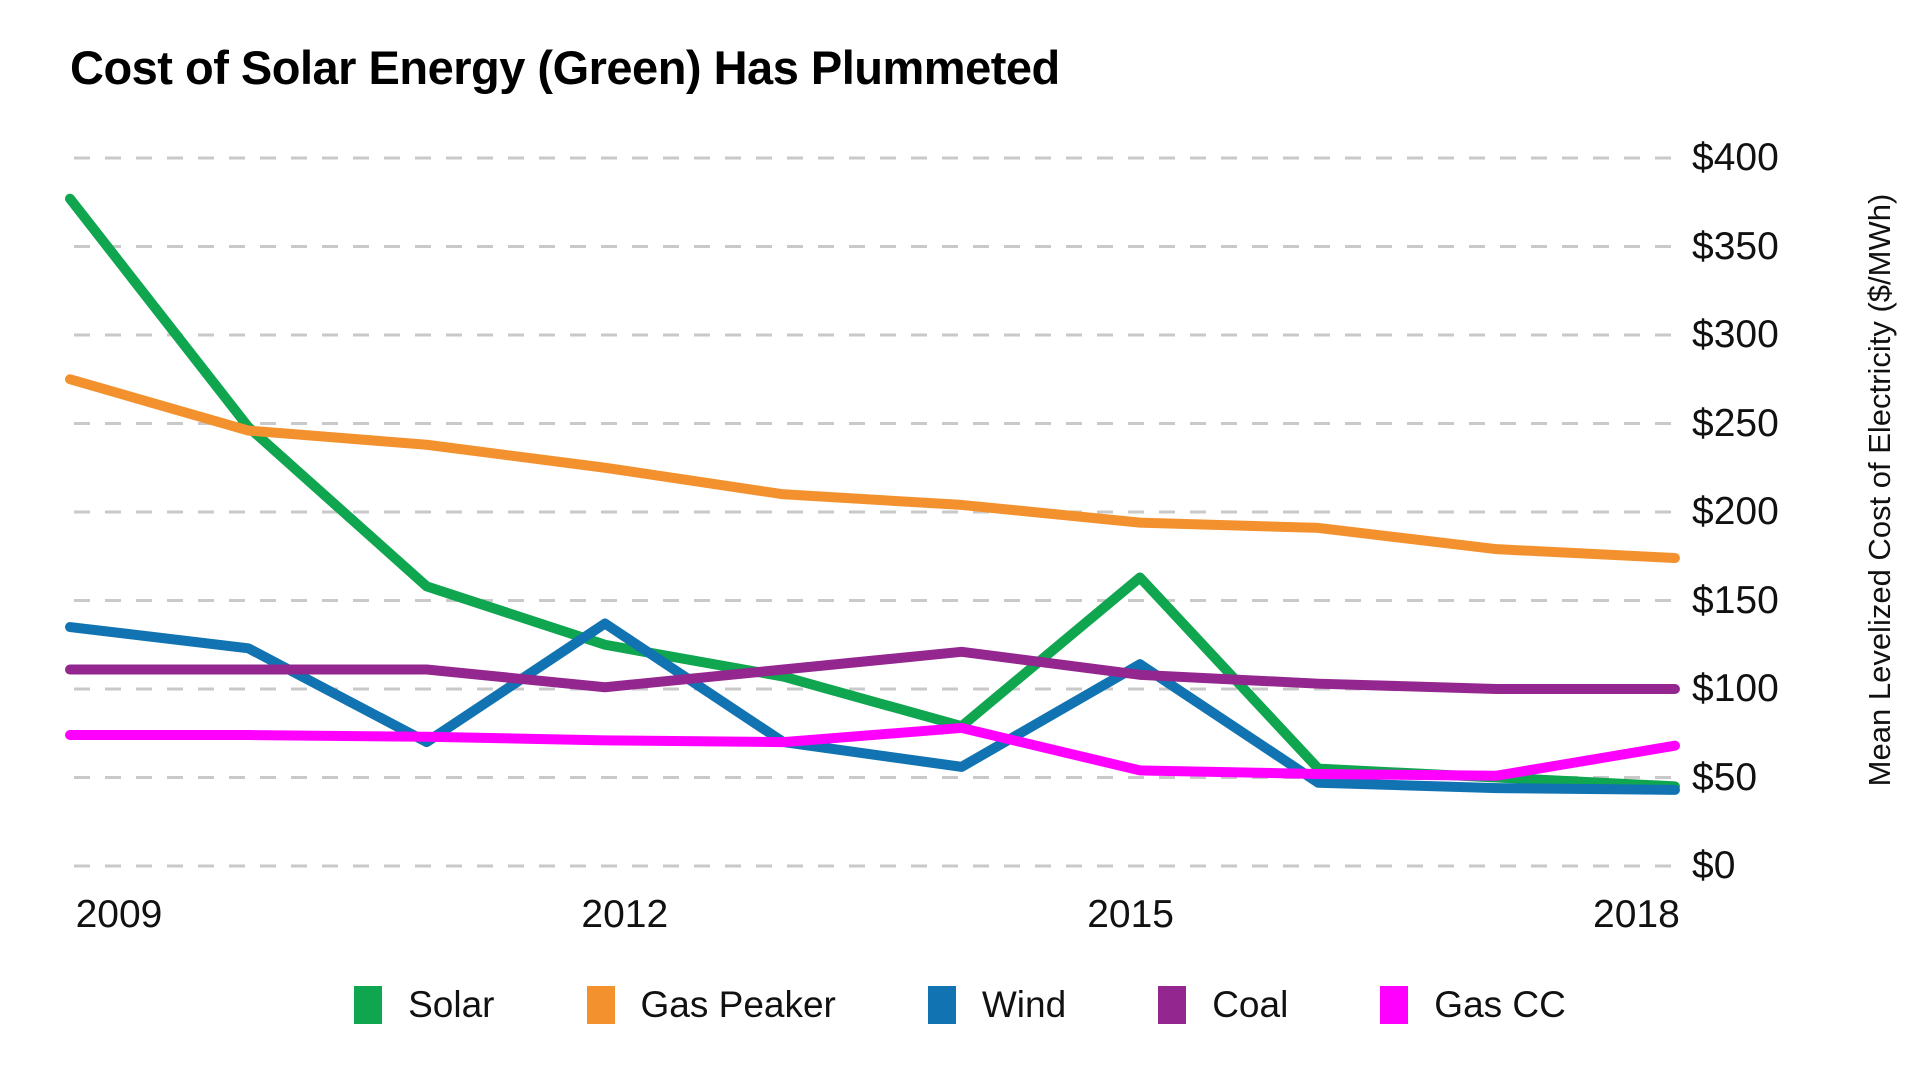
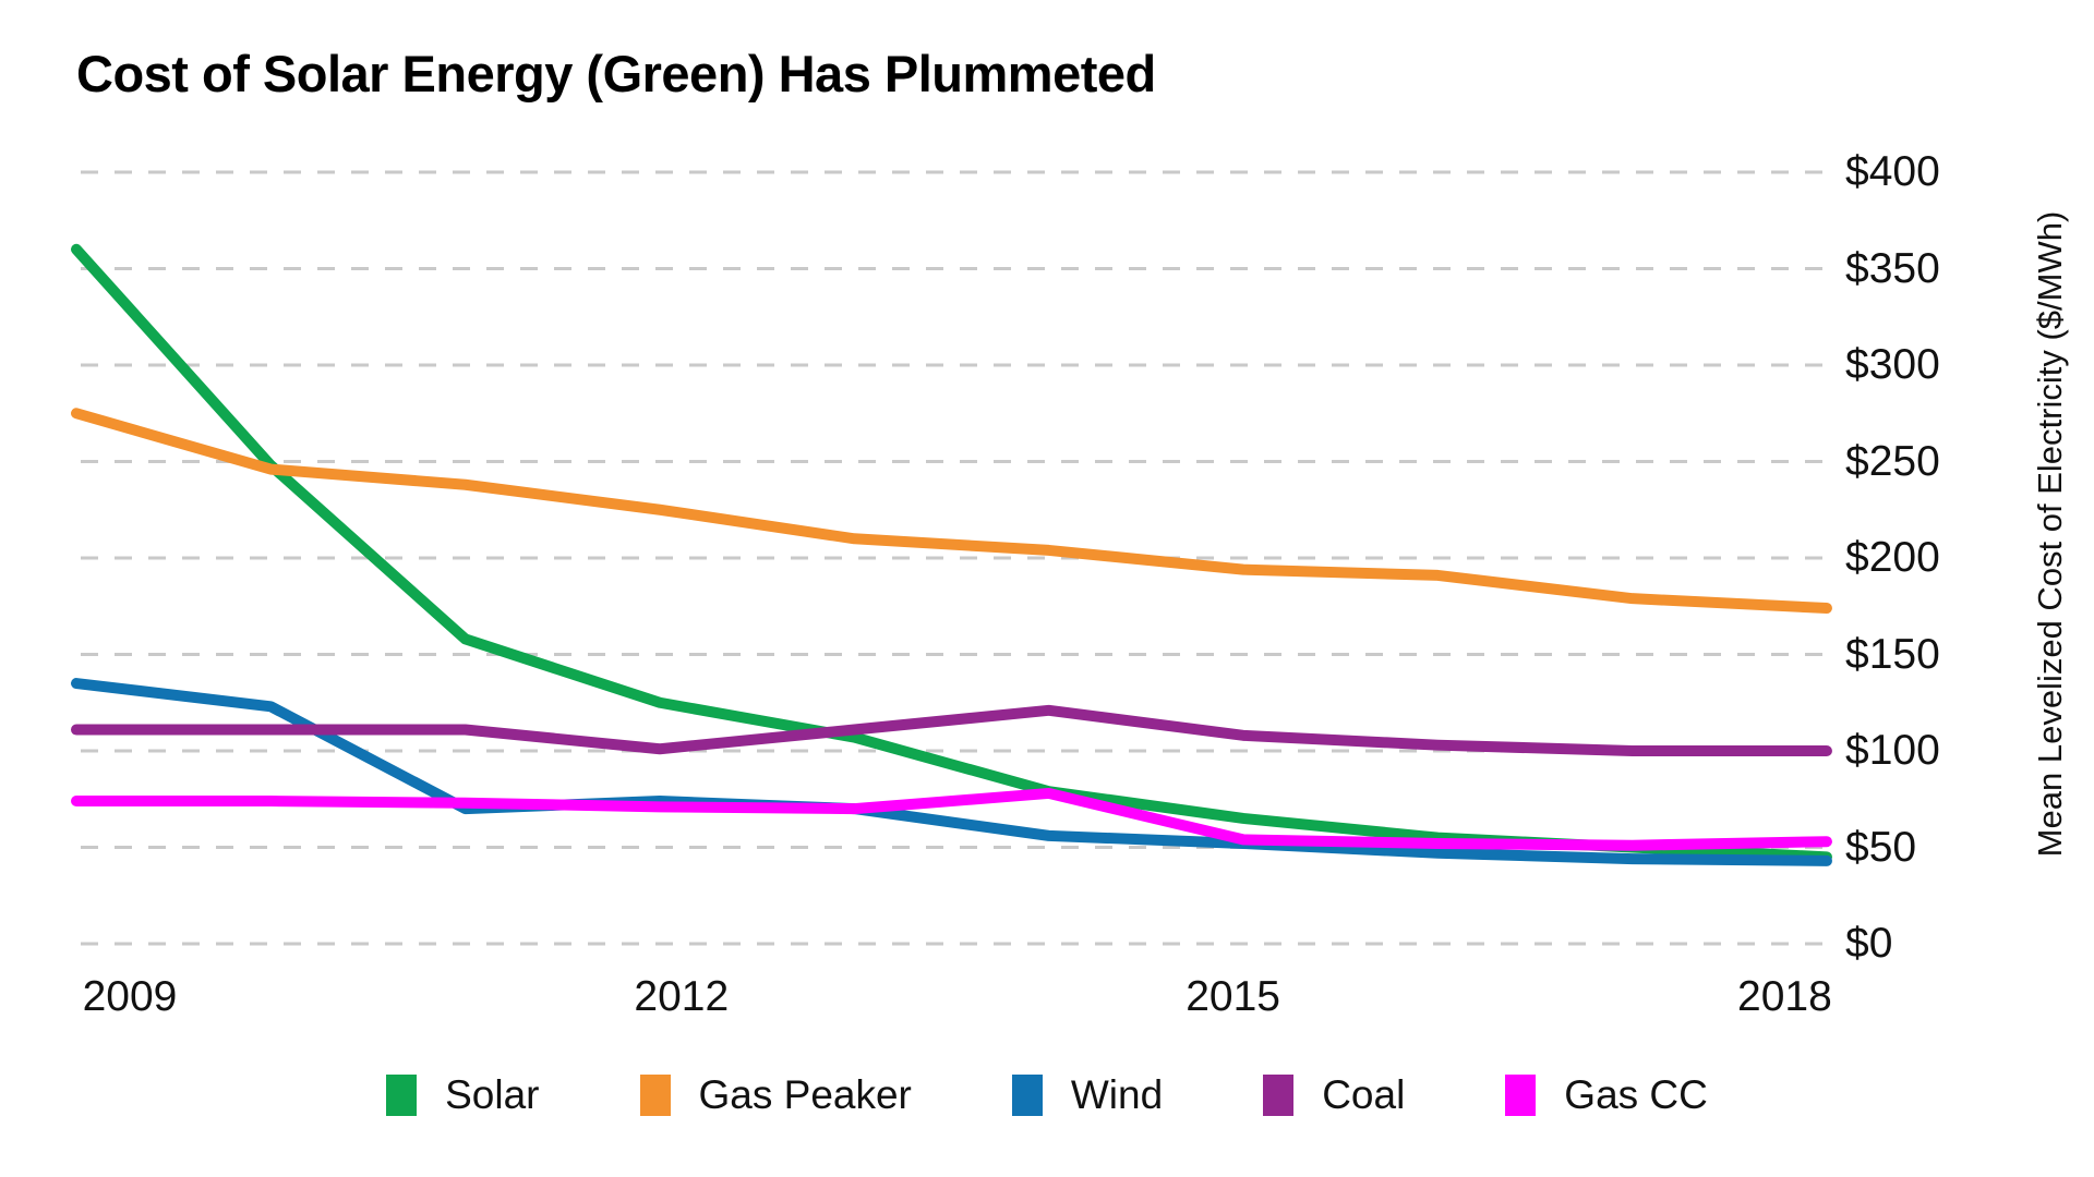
Solar/2009: $377 -> $360
Wind/2012: $137 -> $74
Solar/2015: $163 -> $65
Wind/2015: $114 -> $52
Gas CC/2018: $68 -> $53
